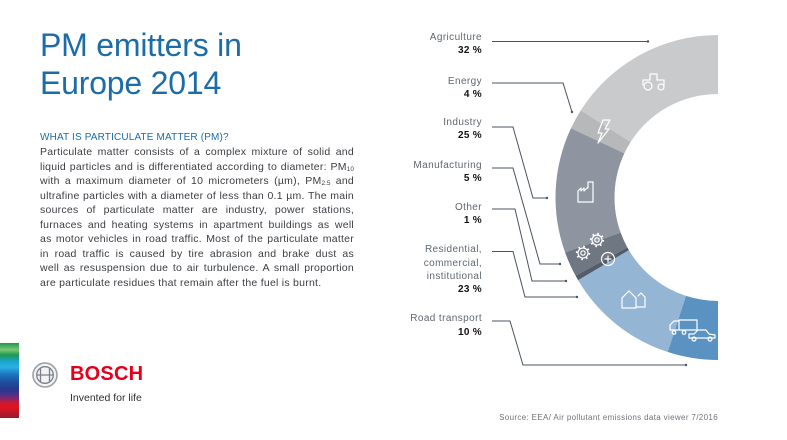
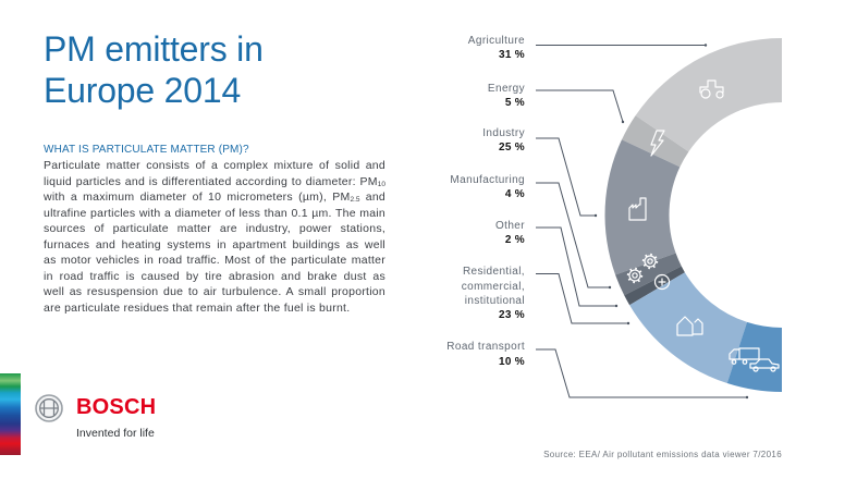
Agriculture: 32 -> 31
Energy: 4 -> 5
Manufacturing: 5 -> 4
Other: 1 -> 2
